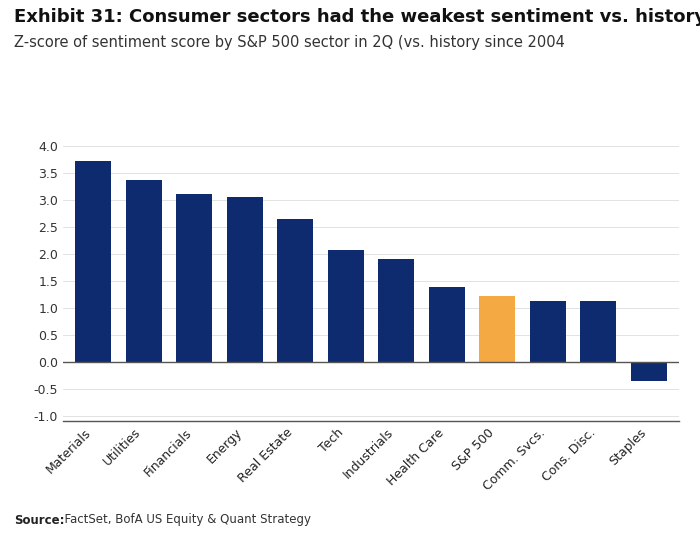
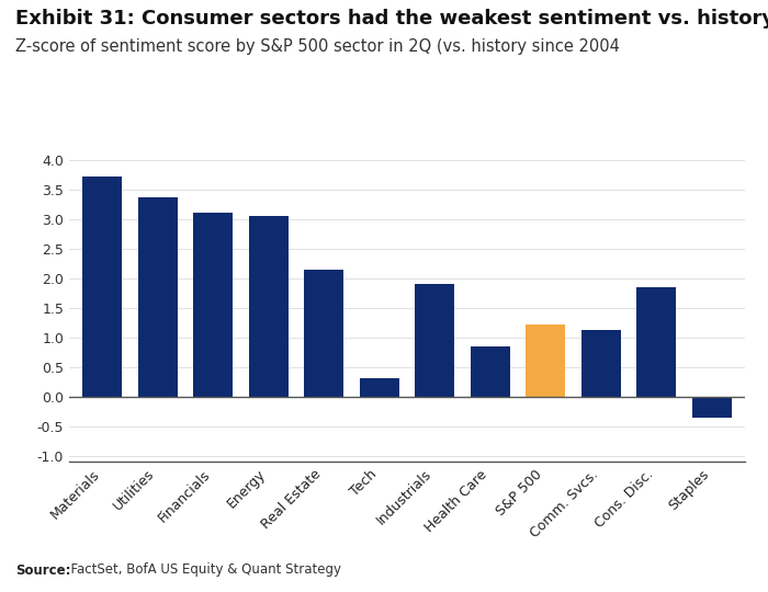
Real Estate: 2.65 -> 2.14
Tech: 2.07 -> 0.32
Health Care: 1.38 -> 0.84
Cons. Disc.: 1.12 -> 1.84
